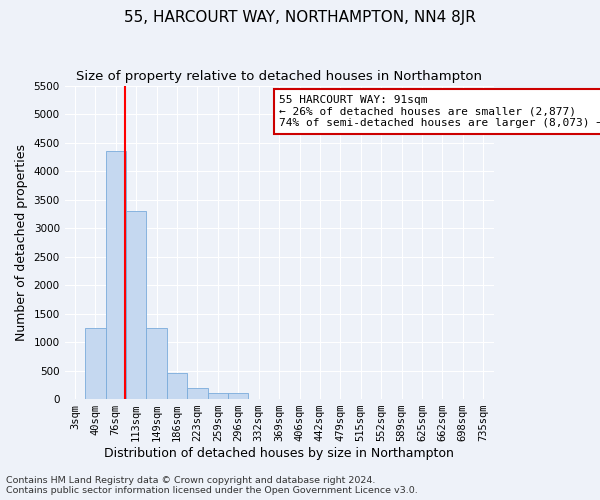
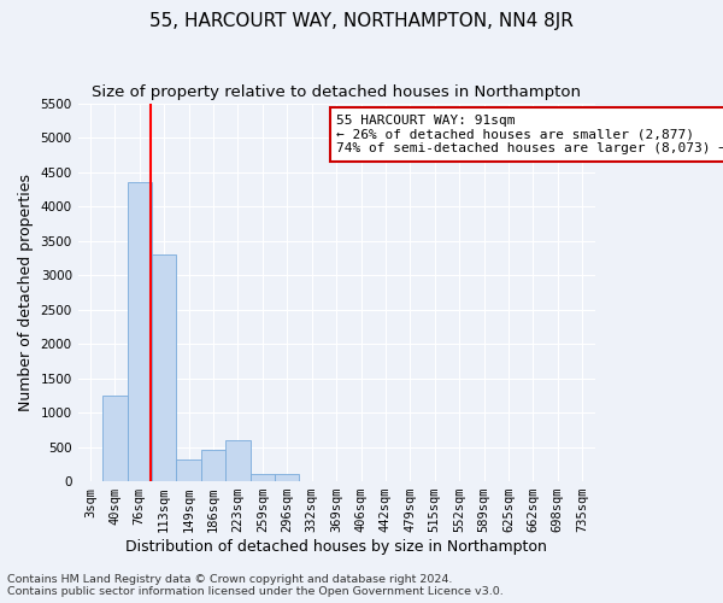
149sqm: 1250 -> 320
223sqm: 200 -> 600
